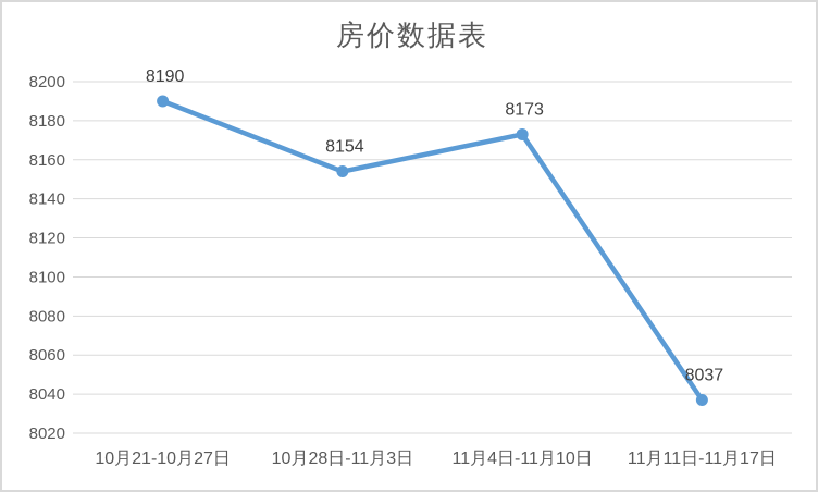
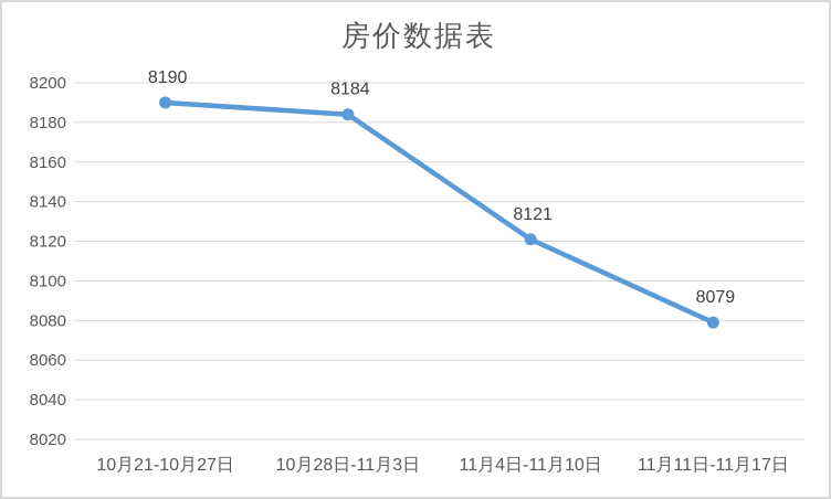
10月28日-11月3日: 8154 -> 8184
11月4日-11月10日: 8173 -> 8121
11月11日-11月17日: 8037 -> 8079
